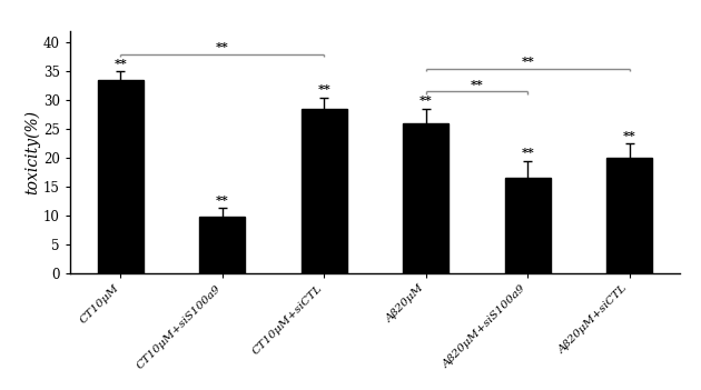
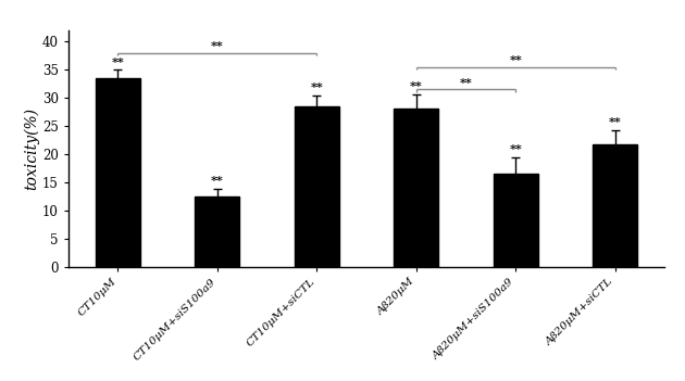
CT10μM+siS100a9: 9.8 -> 12.4
Aβ20μM: 26.0 -> 28.2
Aβ20μM+siCTL: 20.0 -> 21.8
